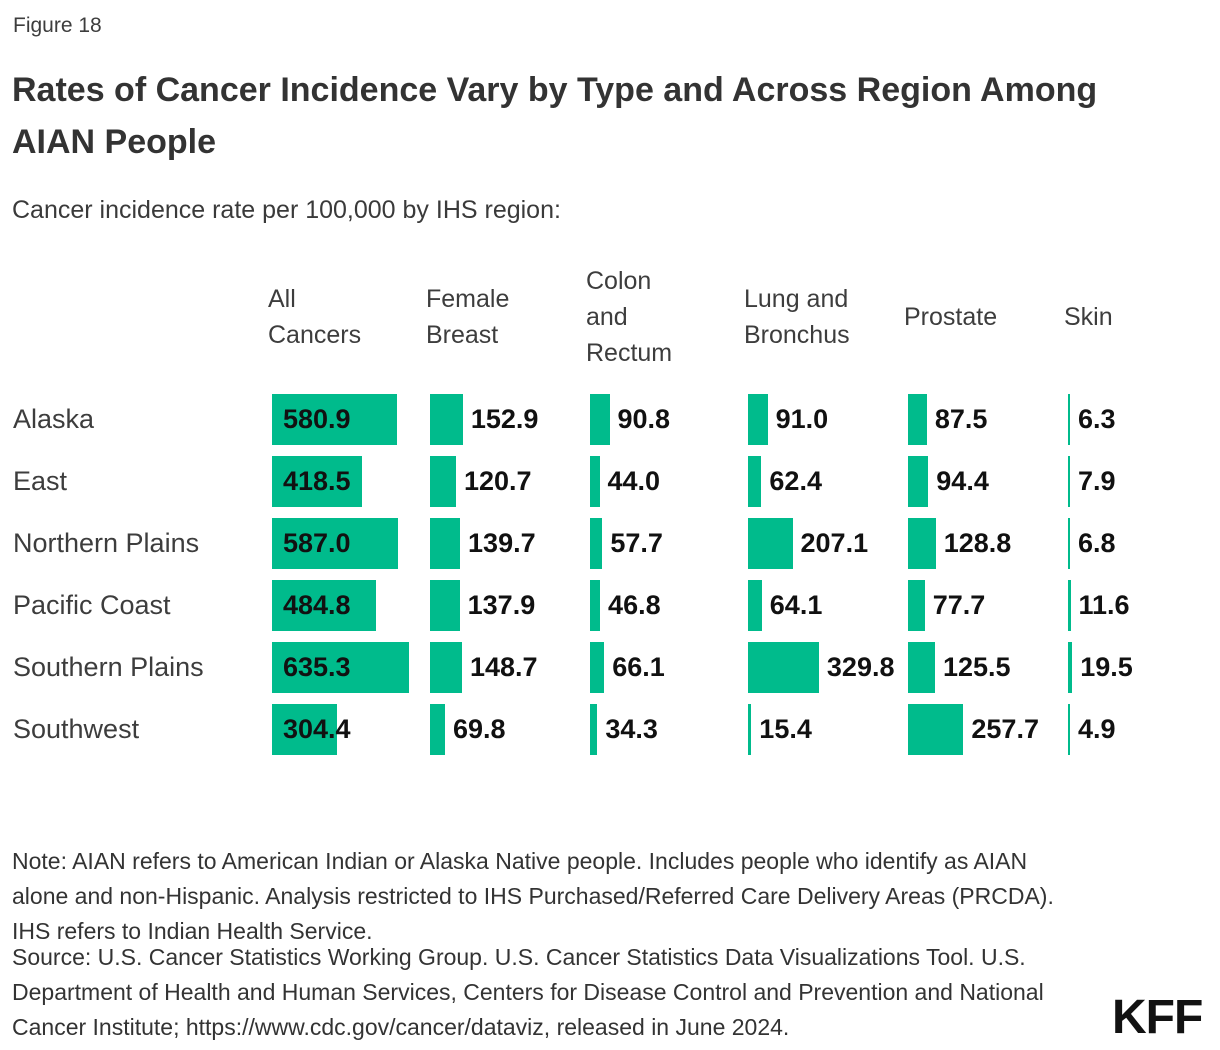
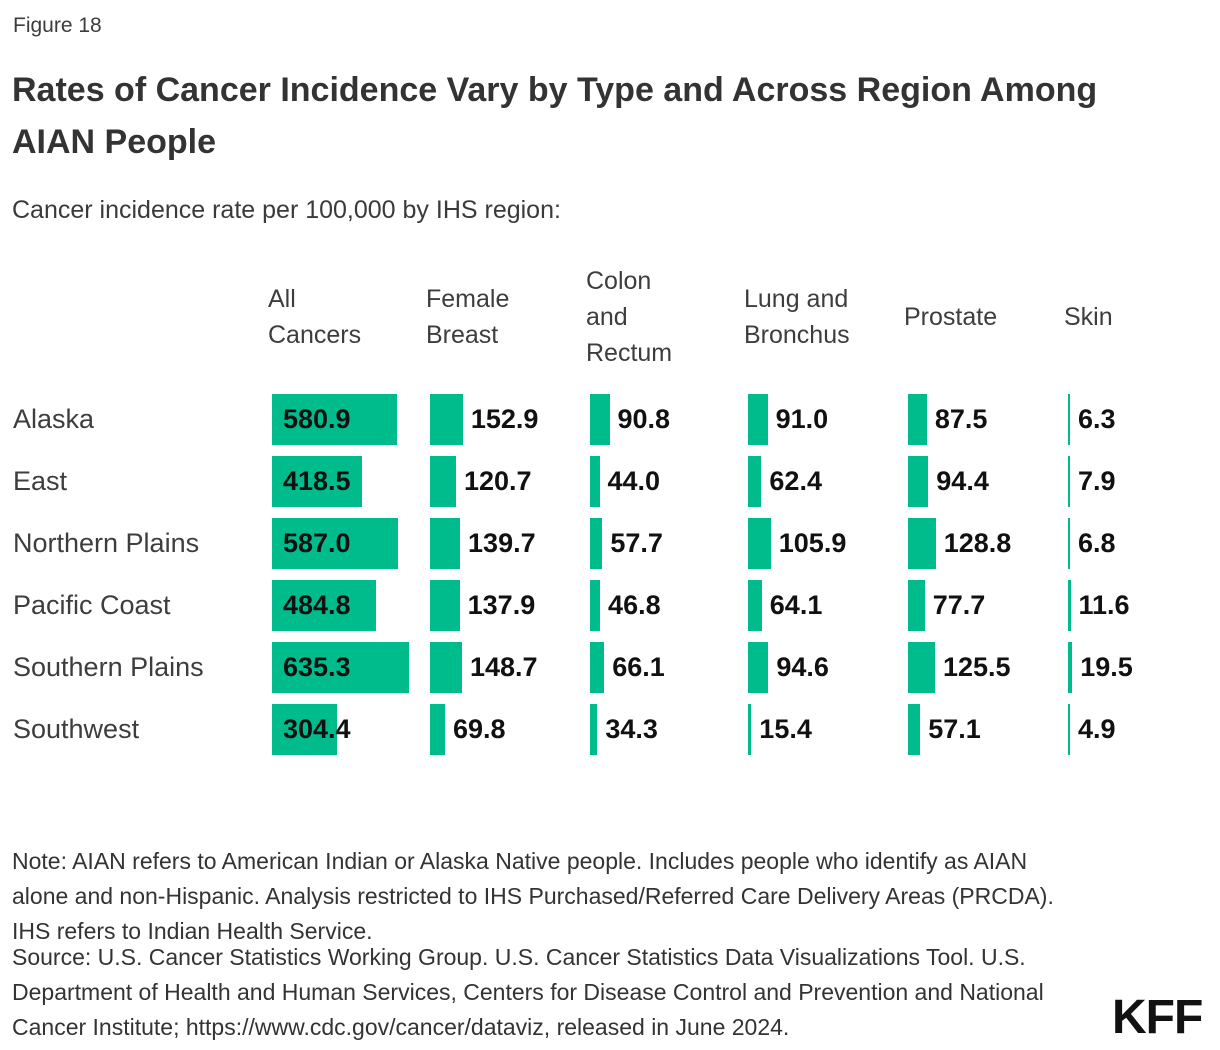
Lung and Bronchus/Northern Plains: 207.1 -> 105.9
Lung and Bronchus/Southern Plains: 329.8 -> 94.6
Prostate/Southwest: 257.7 -> 57.1
